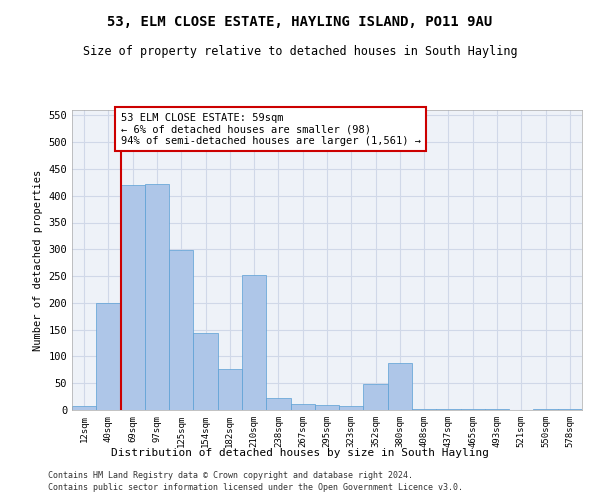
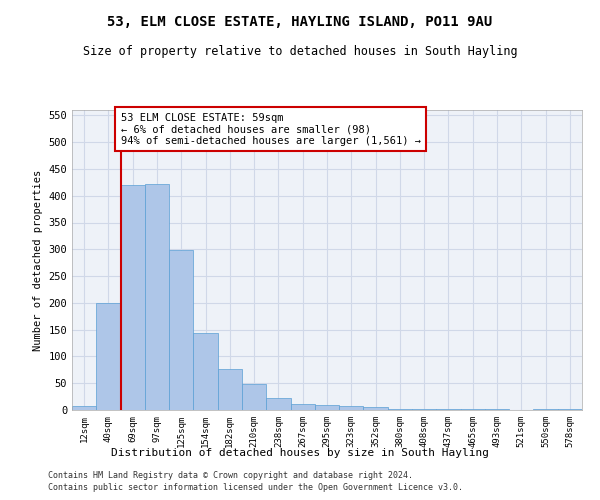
210sqm: 252 -> 48
352sqm: 48 -> 5
380sqm: 88 -> 2
